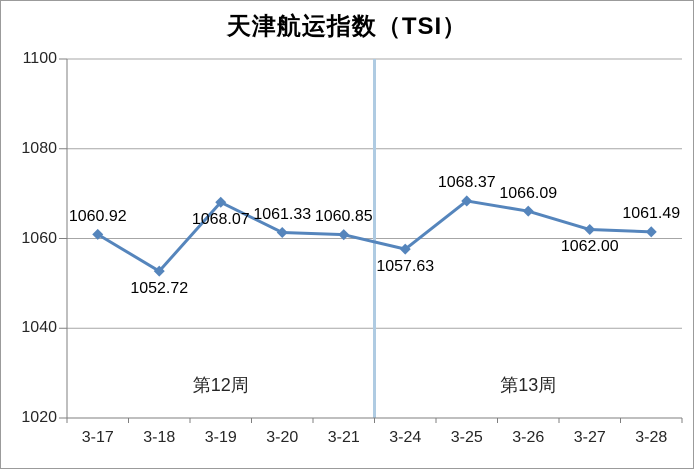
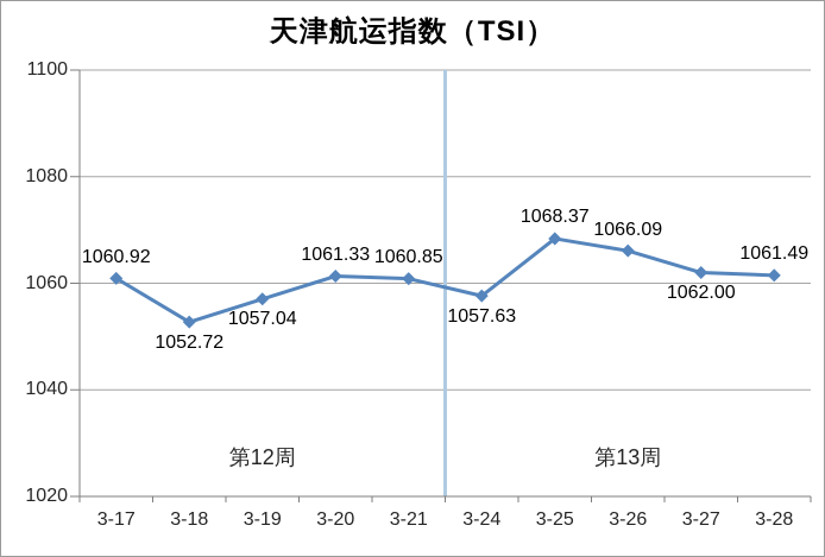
3-19: 1068.07 -> 1057.04
